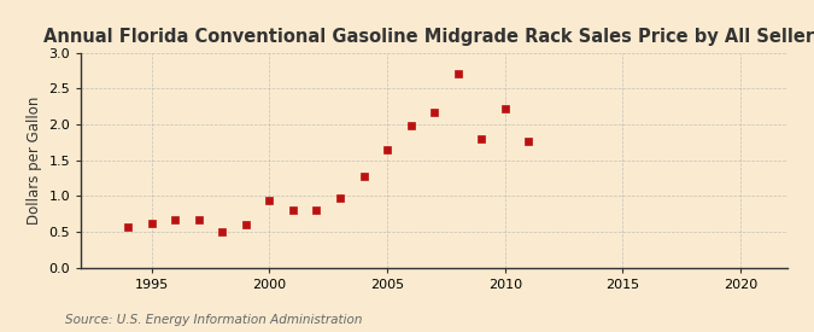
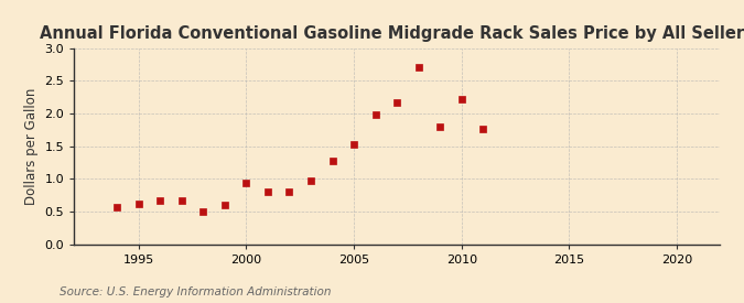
2005: 1.65 -> 1.52
